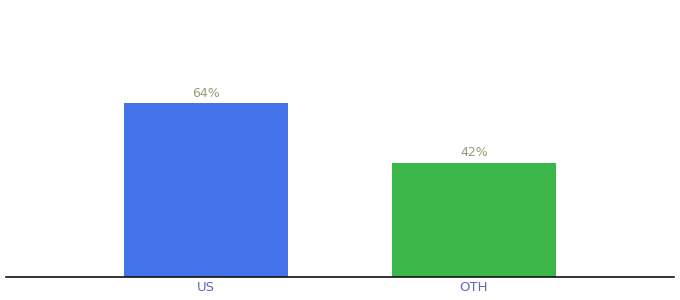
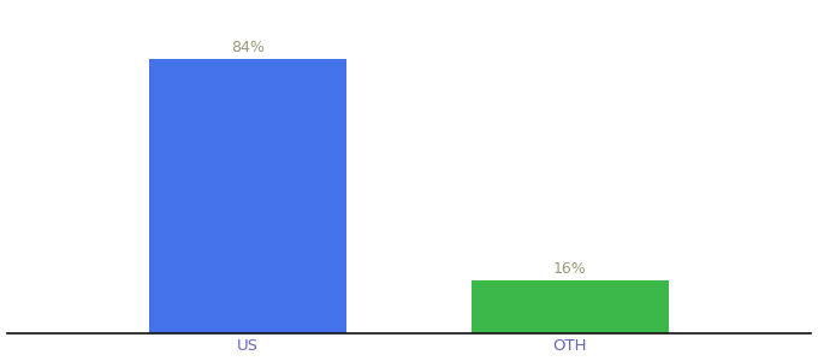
US: 64% -> 84%
OTH: 42% -> 16%
